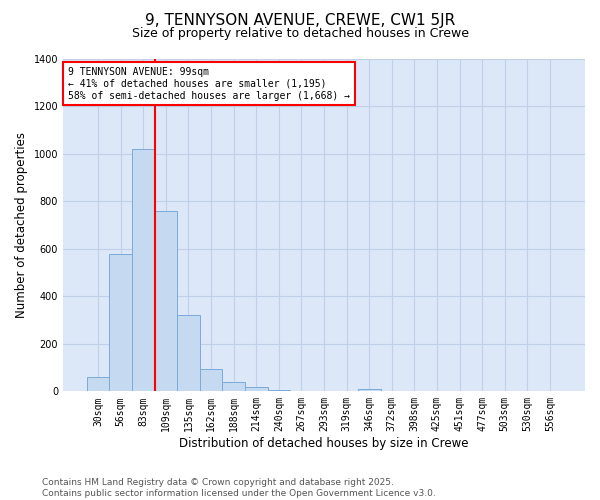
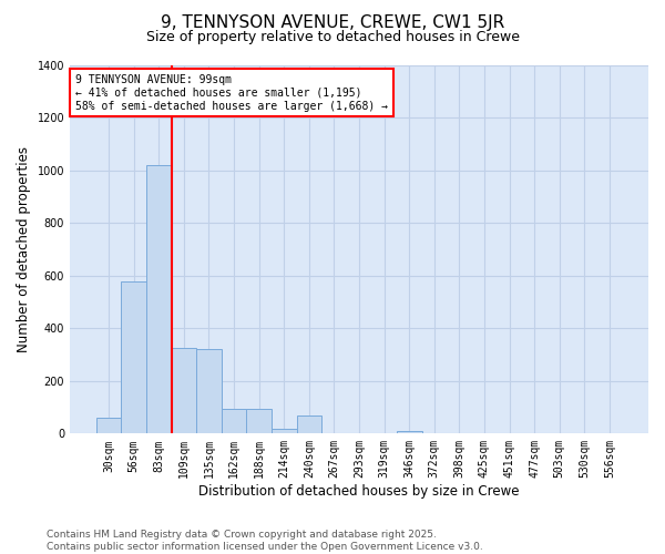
109sqm: 760 -> 325
188sqm: 40 -> 95
240sqm: 7 -> 70
